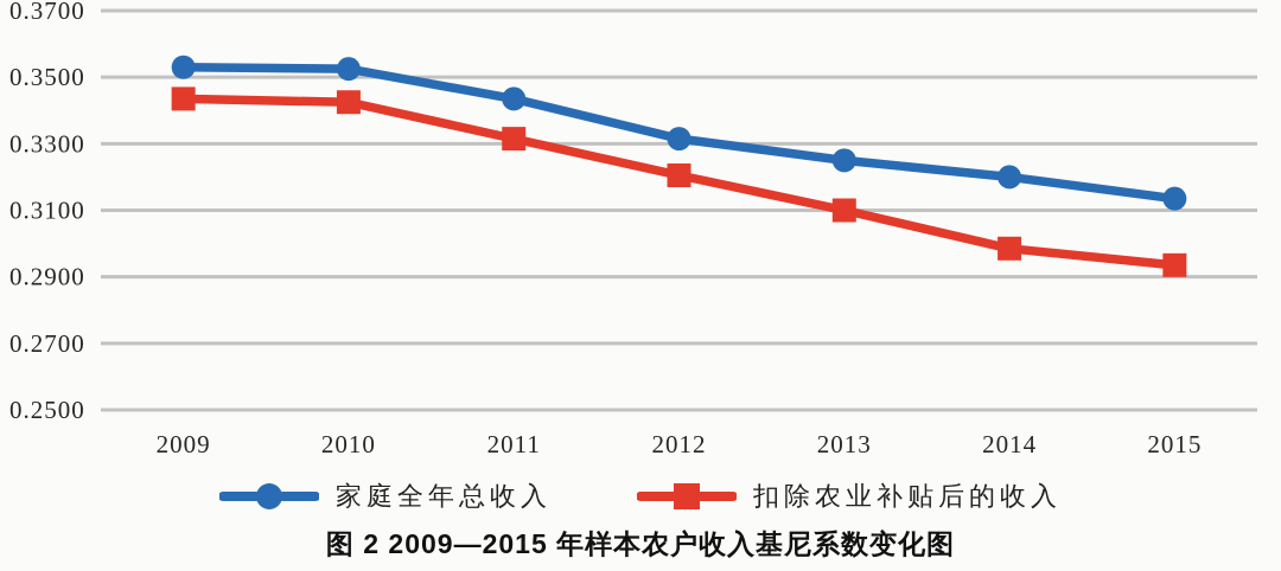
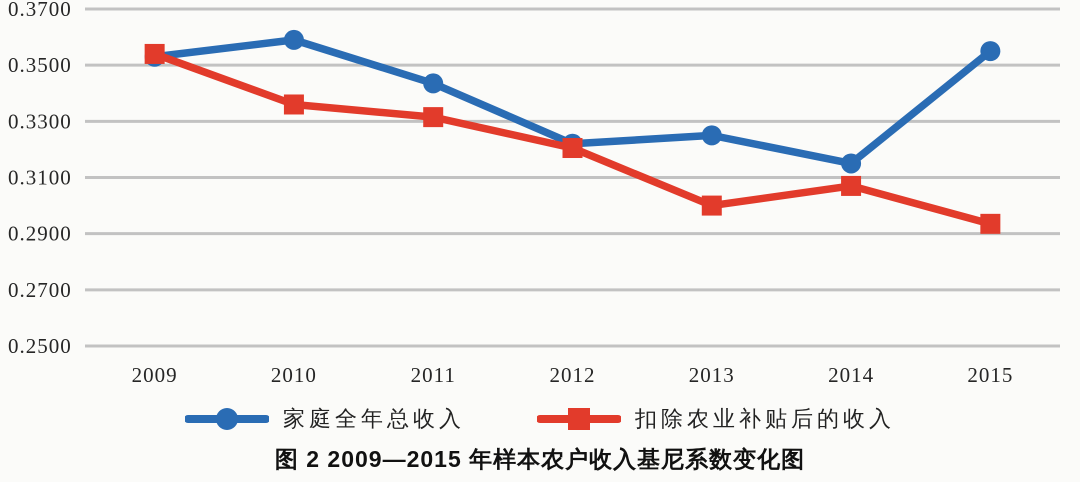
扣除农业补贴后的收入/2009: 0.344 -> 0.354
家庭全年总收入/2010: 0.352 -> 0.359
扣除农业补贴后的收入/2010: 0.343 -> 0.336
家庭全年总收入/2012: 0.332 -> 0.322
扣除农业补贴后的收入/2013: 0.310 -> 0.300
家庭全年总收入/2014: 0.320 -> 0.315
扣除农业补贴后的收入/2014: 0.298 -> 0.307
家庭全年总收入/2015: 0.314 -> 0.355
